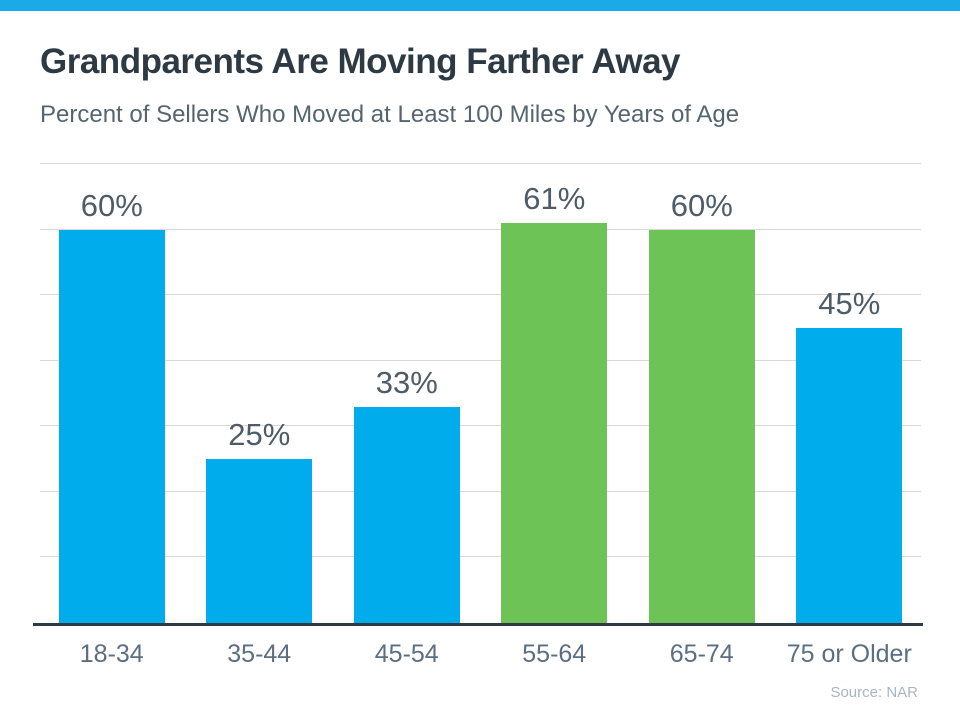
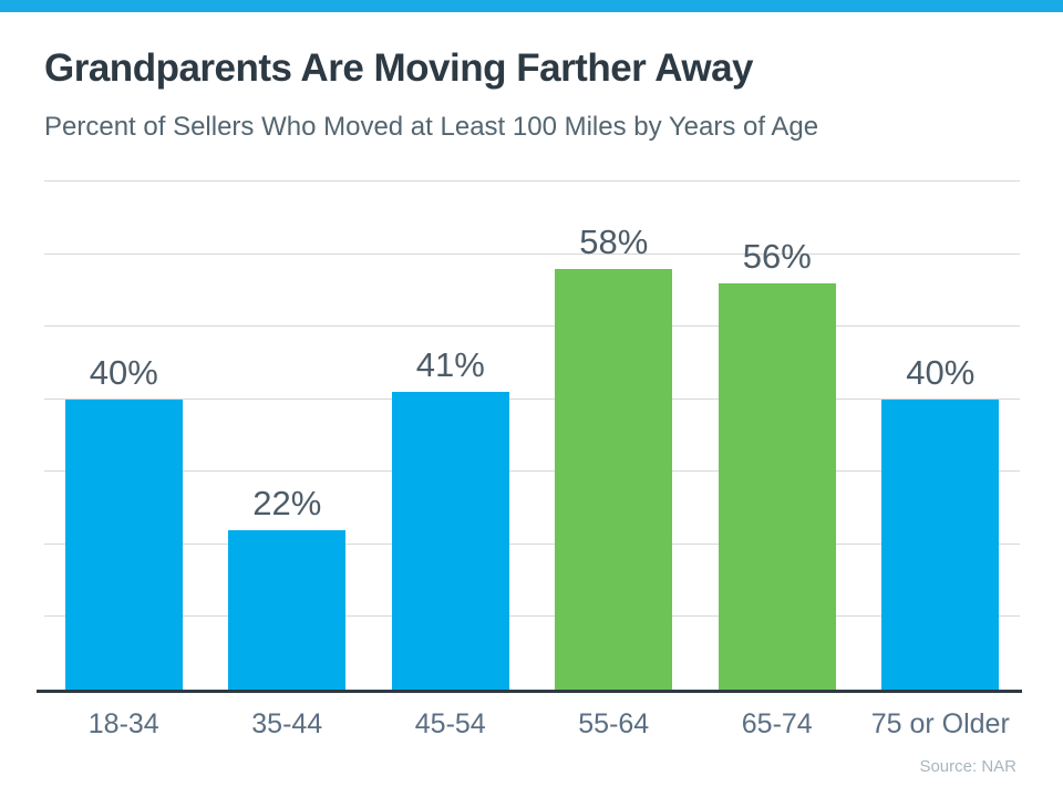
18-34: 60% -> 40%
35-44: 25% -> 22%
45-54: 33% -> 41%
55-64: 61% -> 58%
65-74: 60% -> 56%
75 or Older: 45% -> 40%
